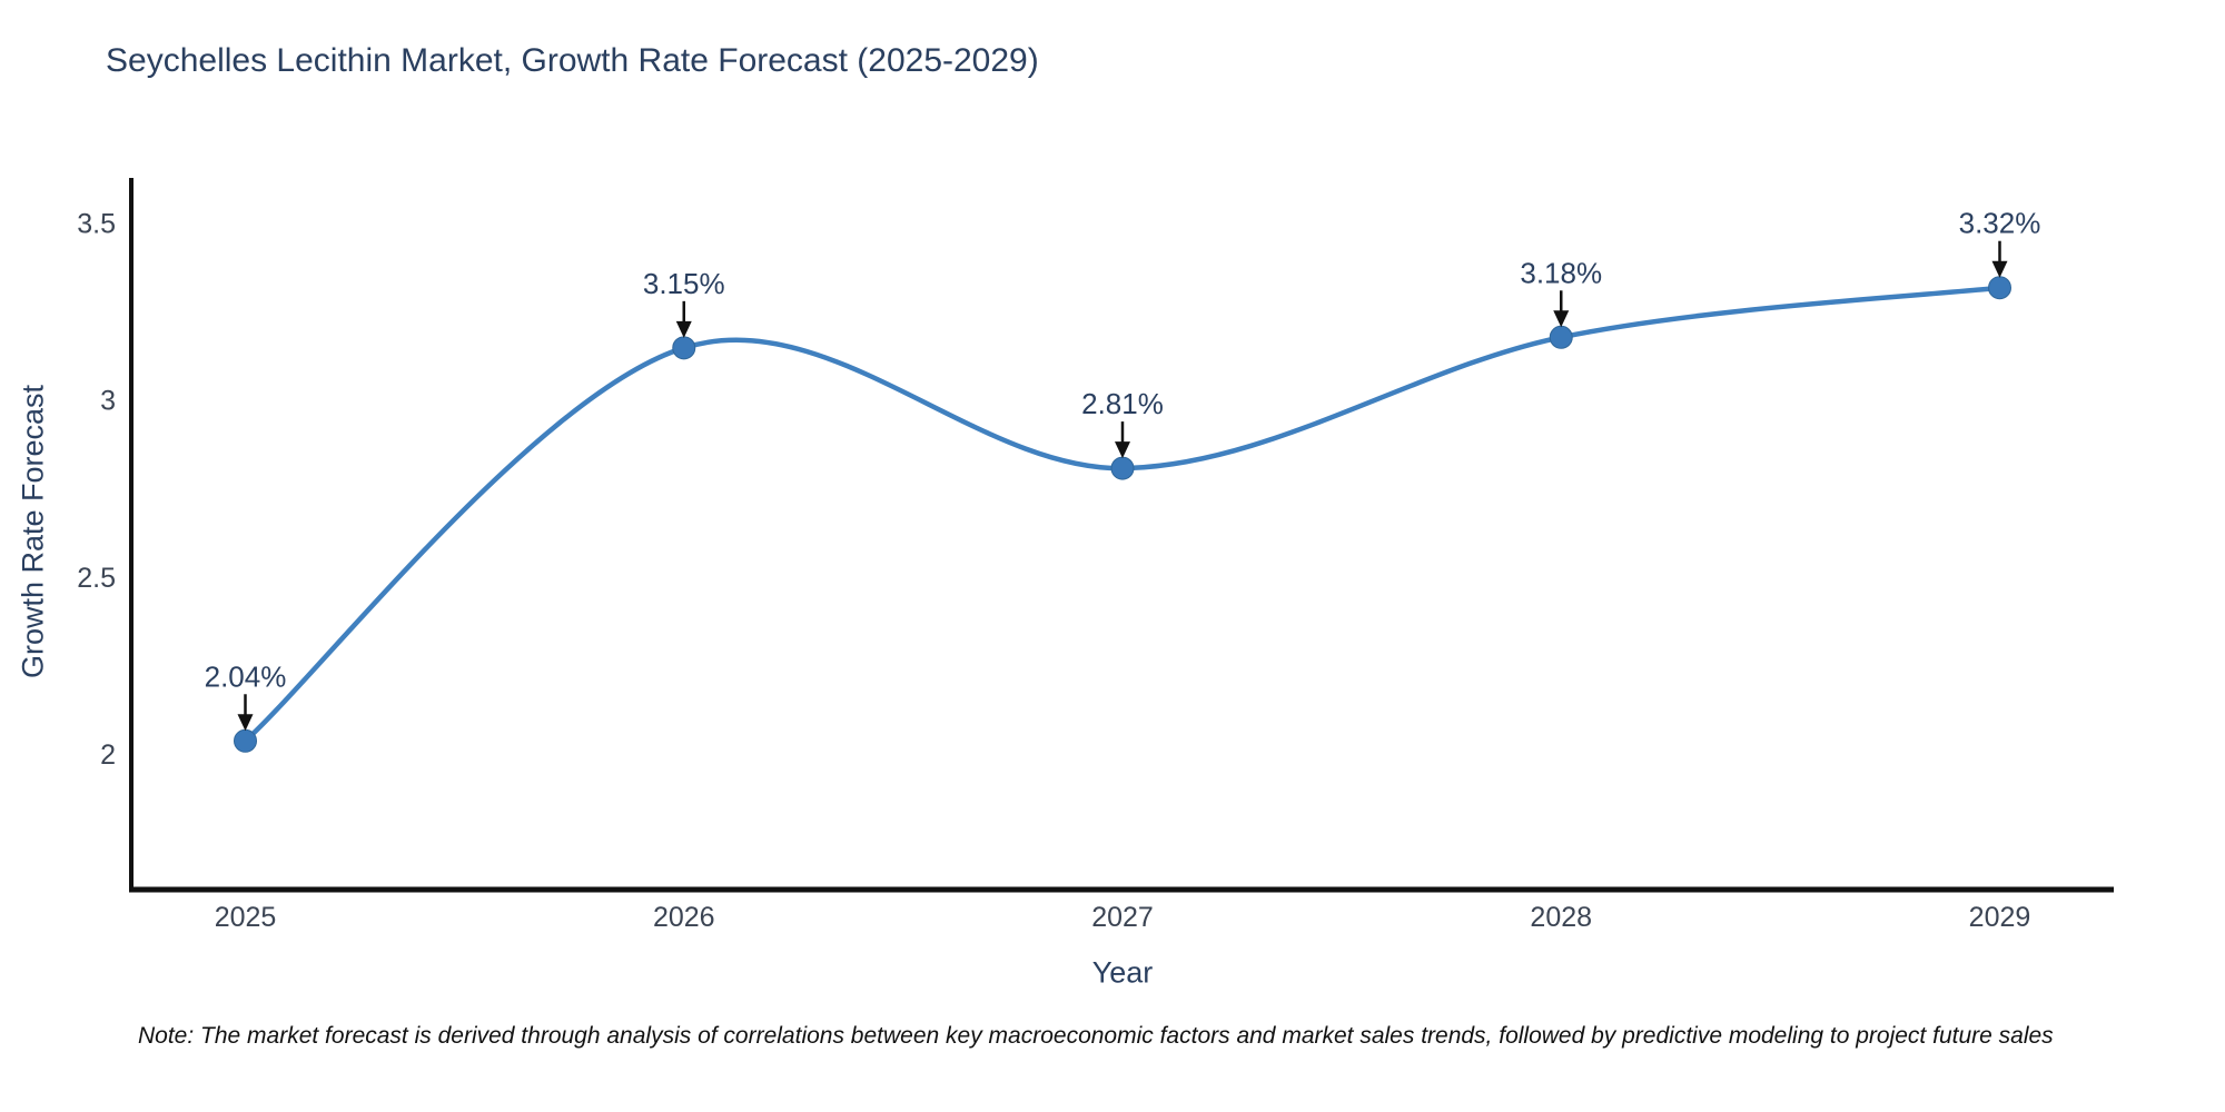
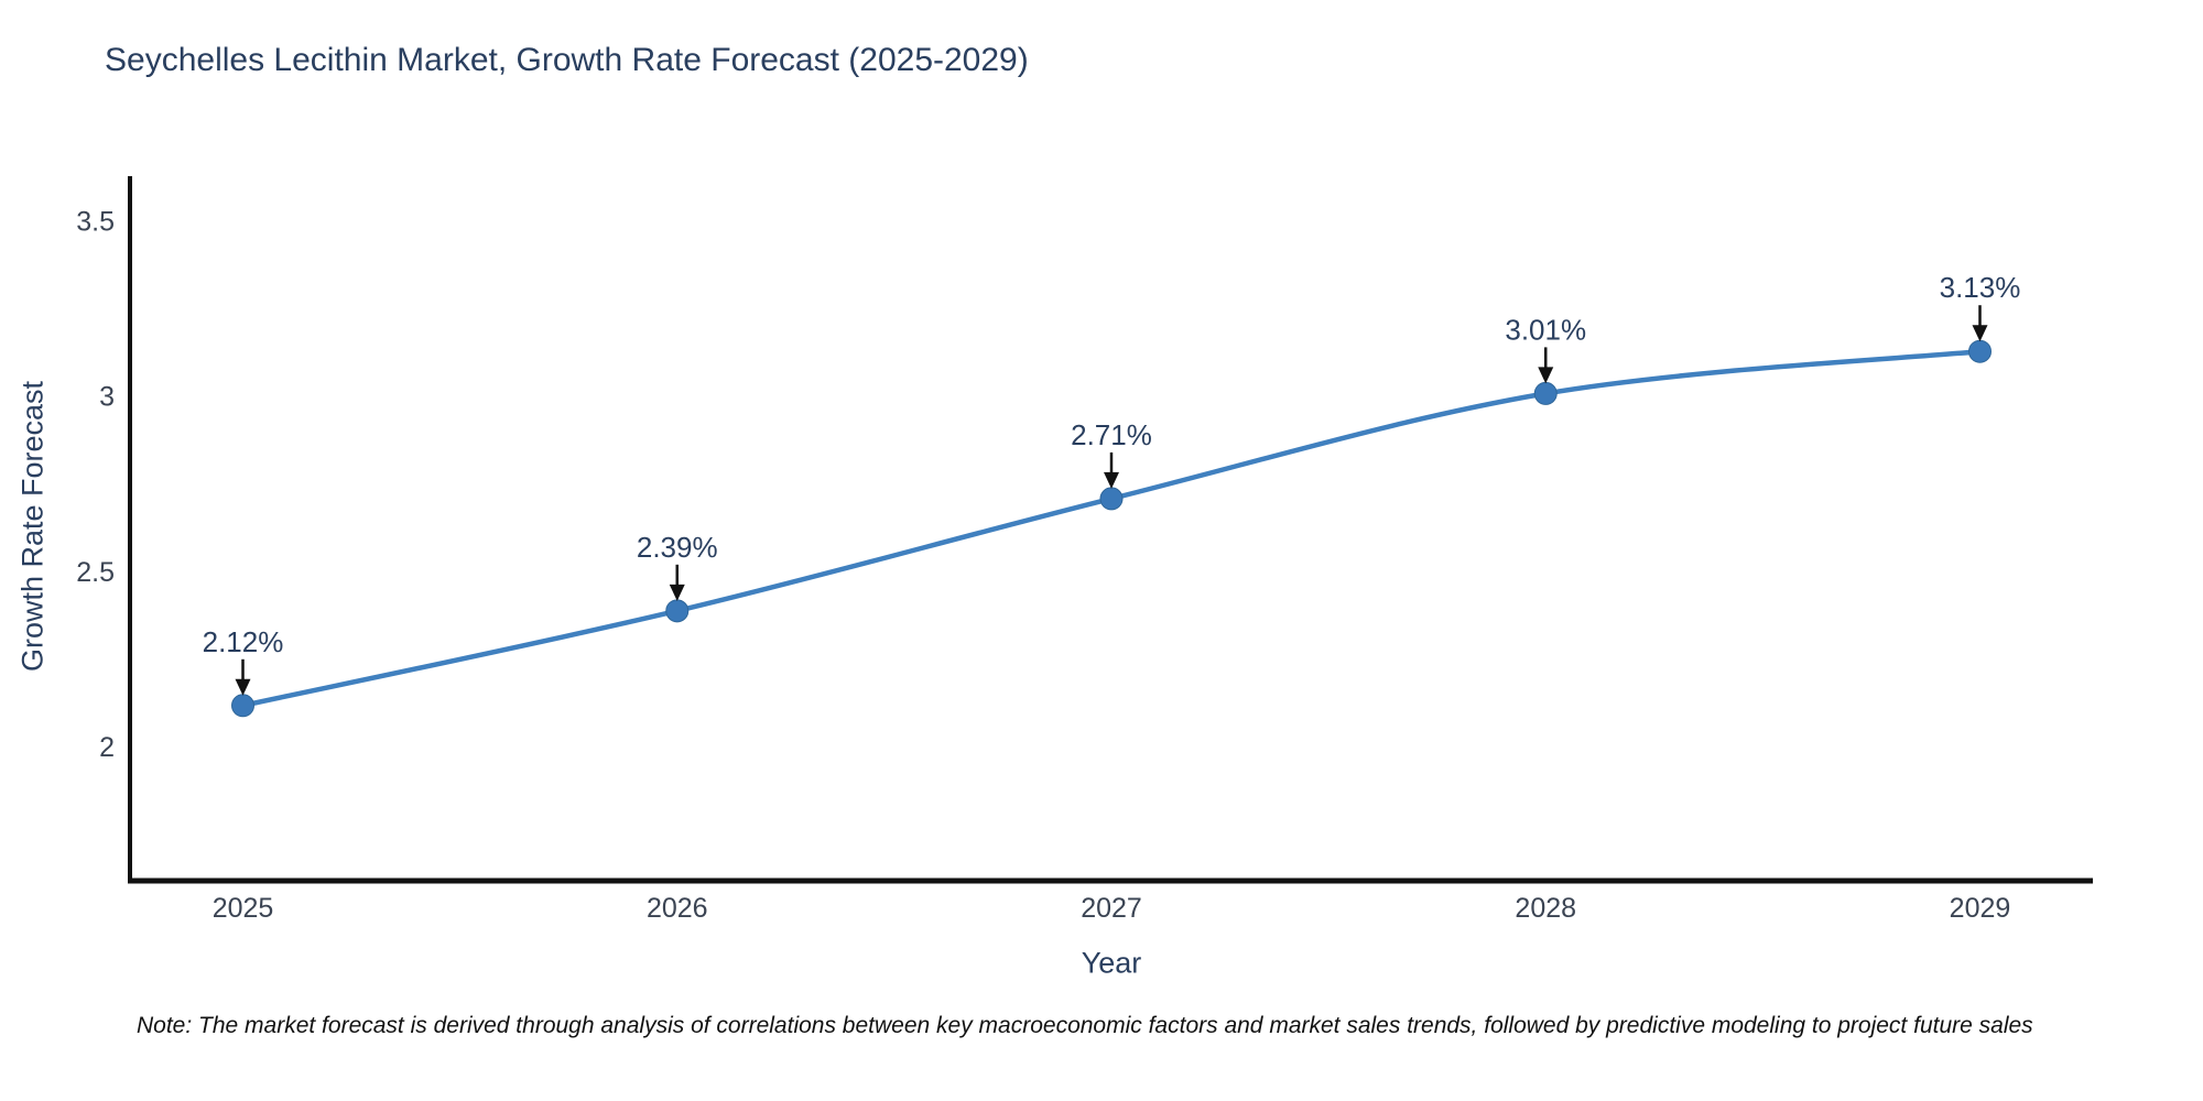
2025: 2.04% -> 2.12%
2026: 3.15% -> 2.39%
2027: 2.81% -> 2.71%
2028: 3.18% -> 3.01%
2029: 3.32% -> 3.13%
